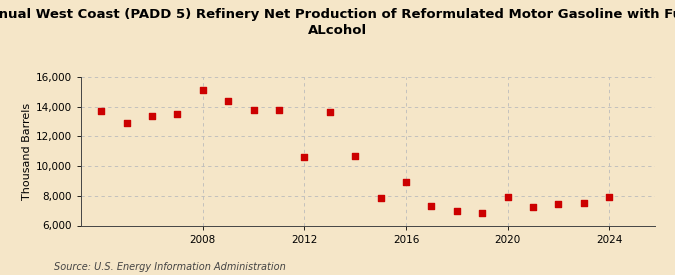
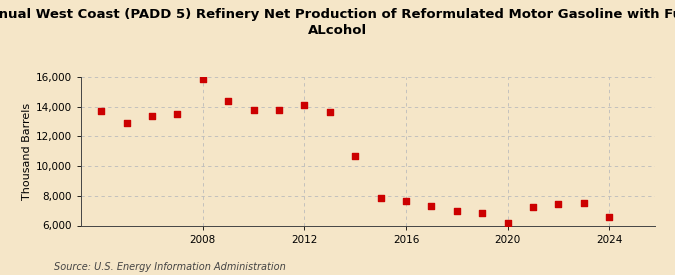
2008: 15,100 -> 15,800
2012: 10,600 -> 14,100
2016: 8,900 -> 7,600
2020: 7,900 -> 6,200
2024: 7,900 -> 6,600
